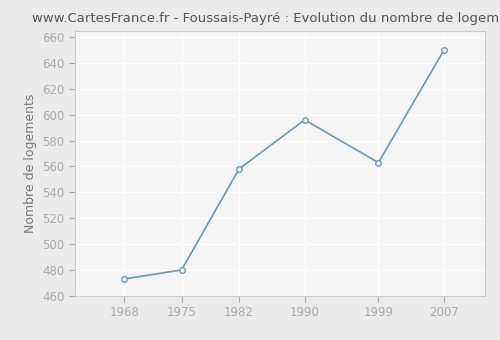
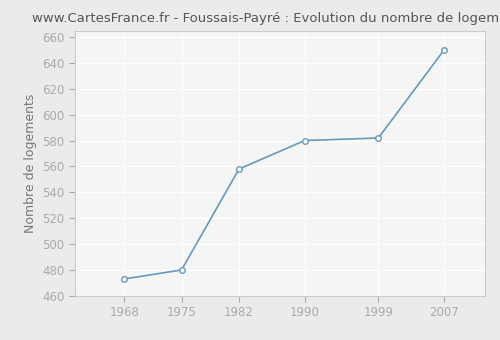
1990: 596 -> 580
1999: 563 -> 582
